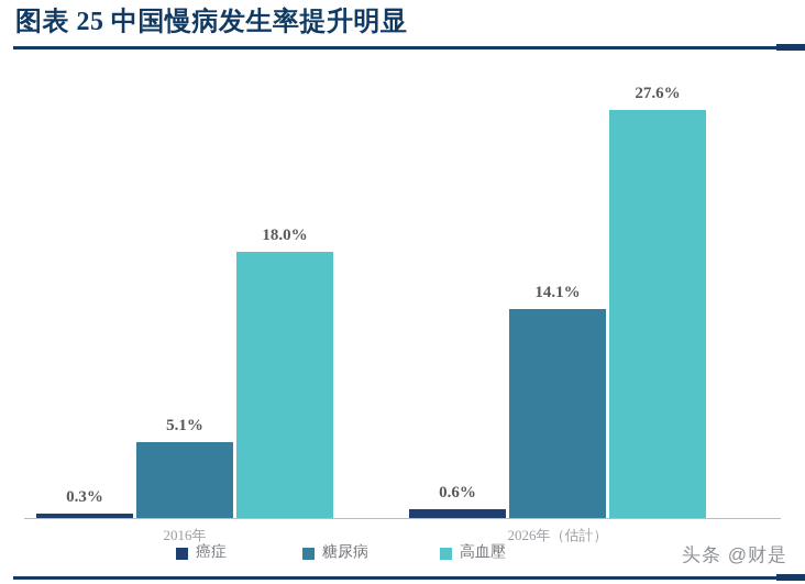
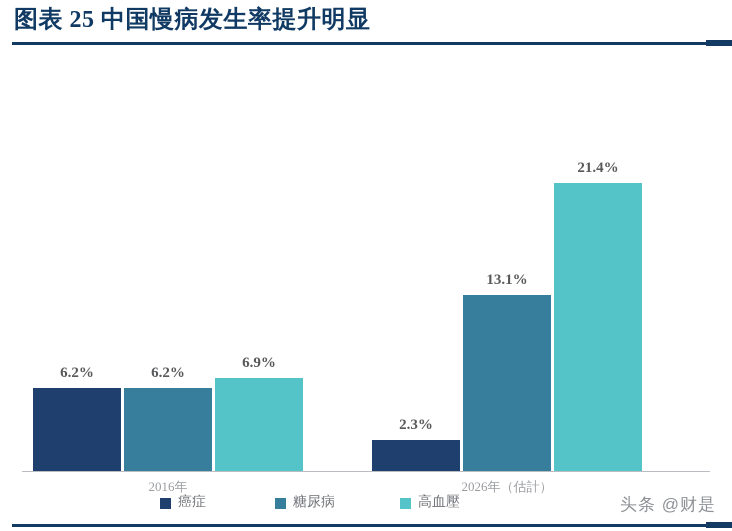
癌症/2016年: 0.3% -> 6.2%
糖尿病/2016年: 5.1% -> 6.2%
高血壓/2016年: 18.0% -> 6.9%
癌症/2026年（估計）: 0.6% -> 2.3%
糖尿病/2026年（估計）: 14.1% -> 13.1%
高血壓/2026年（估計）: 27.6% -> 21.4%
